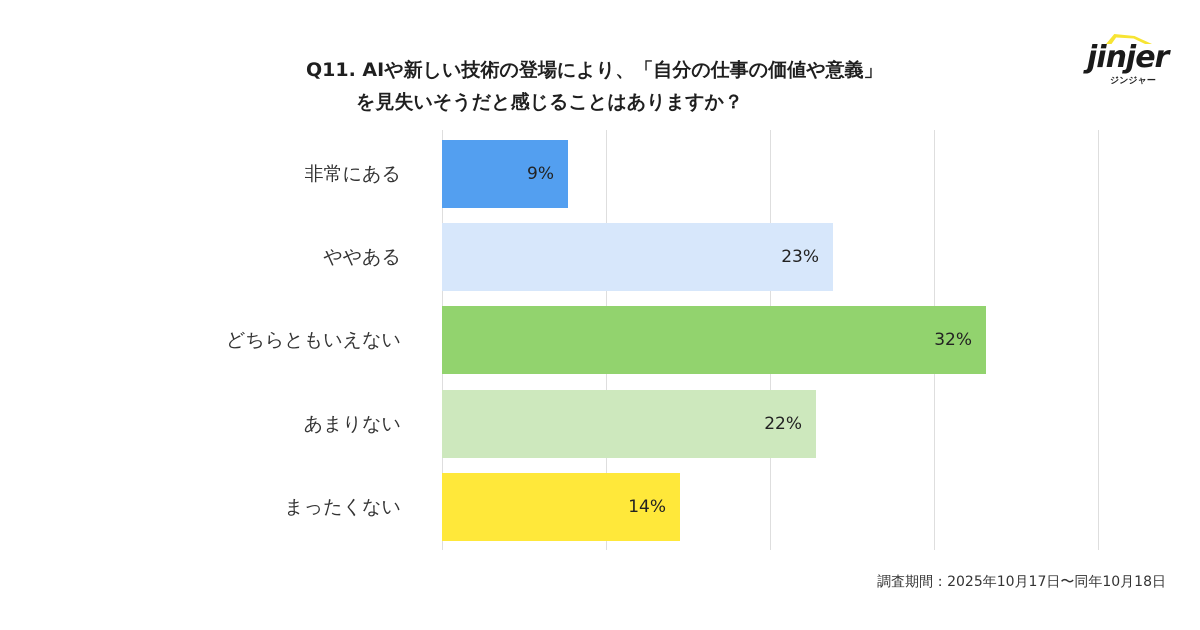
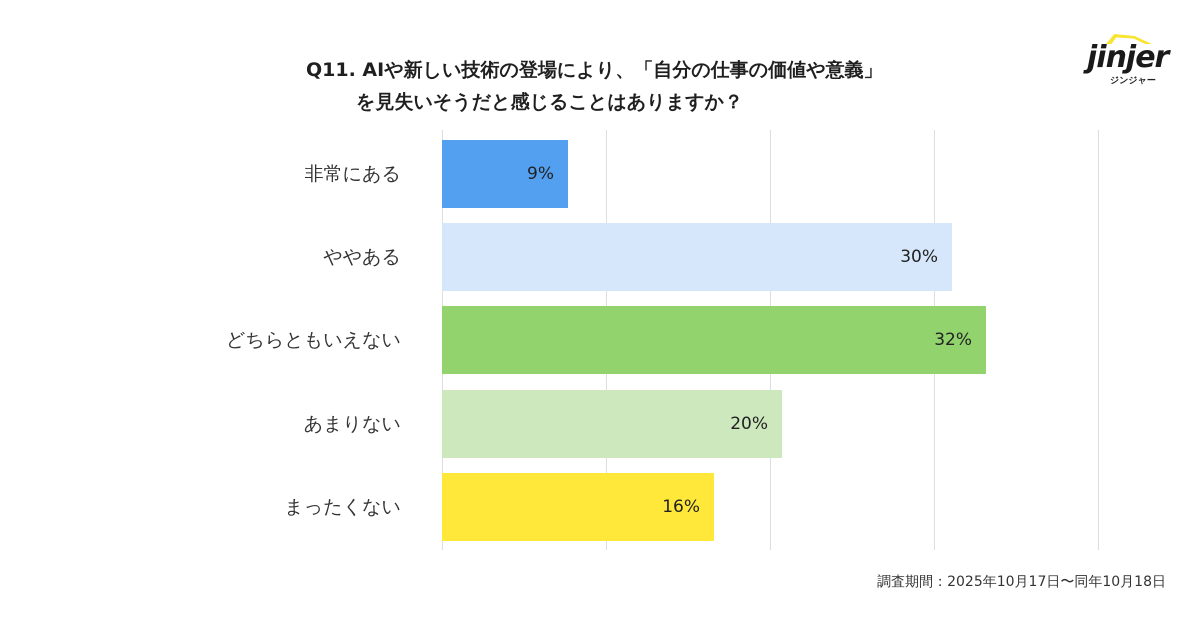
ややある: 23% -> 30%
あまりない: 22% -> 20%
まったくない: 14% -> 16%
